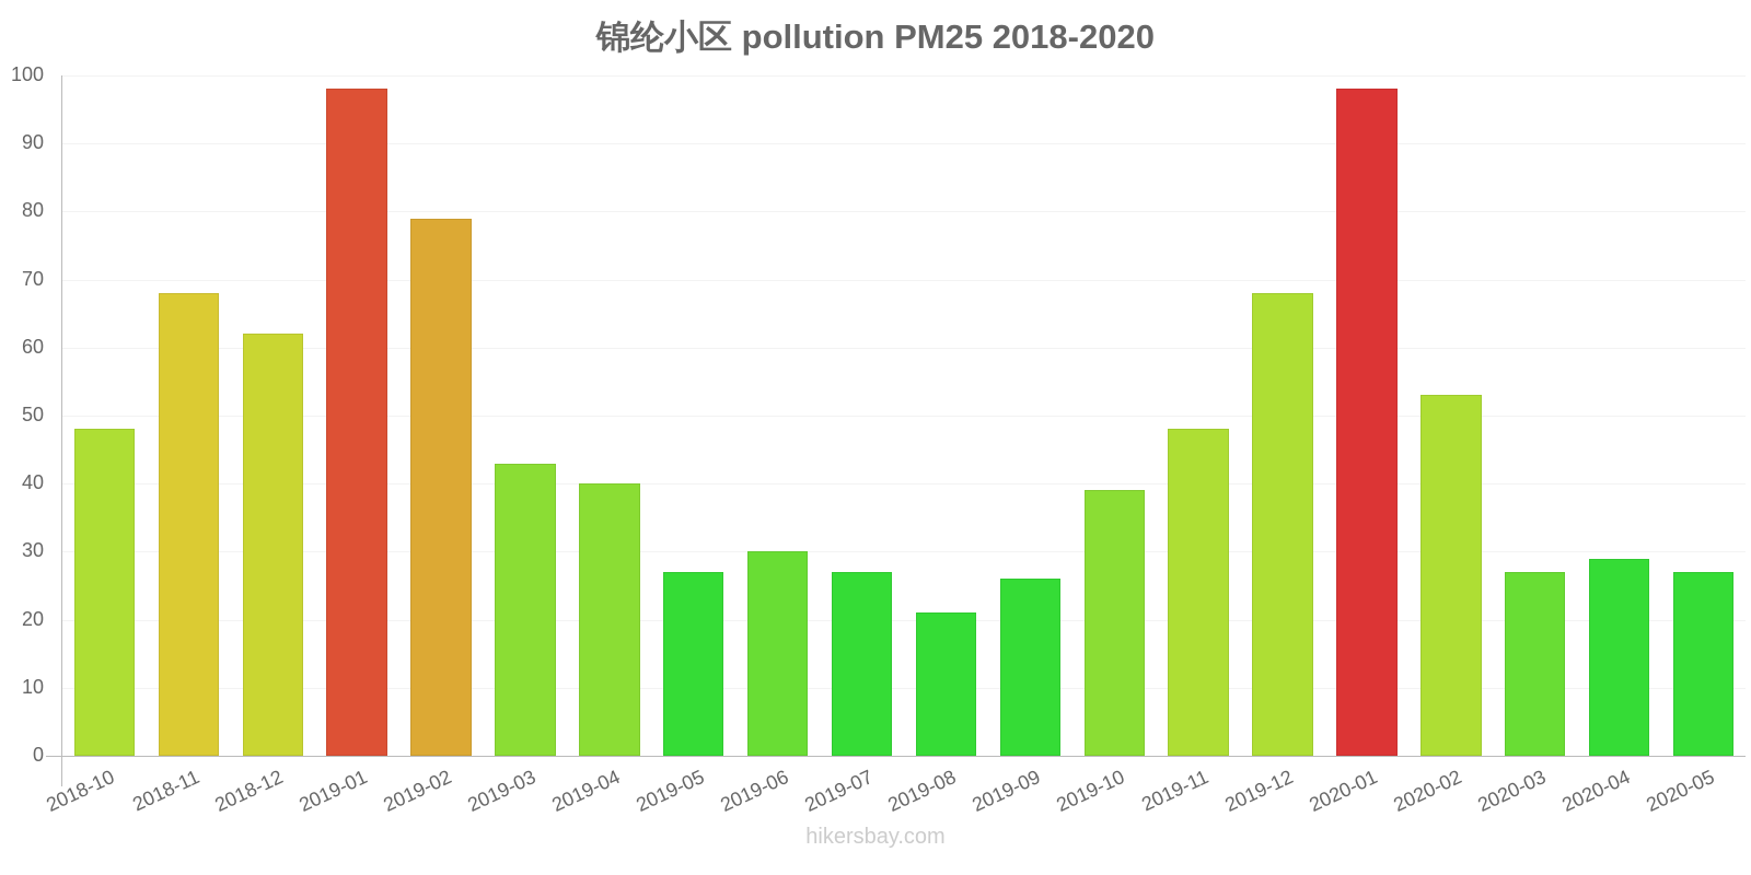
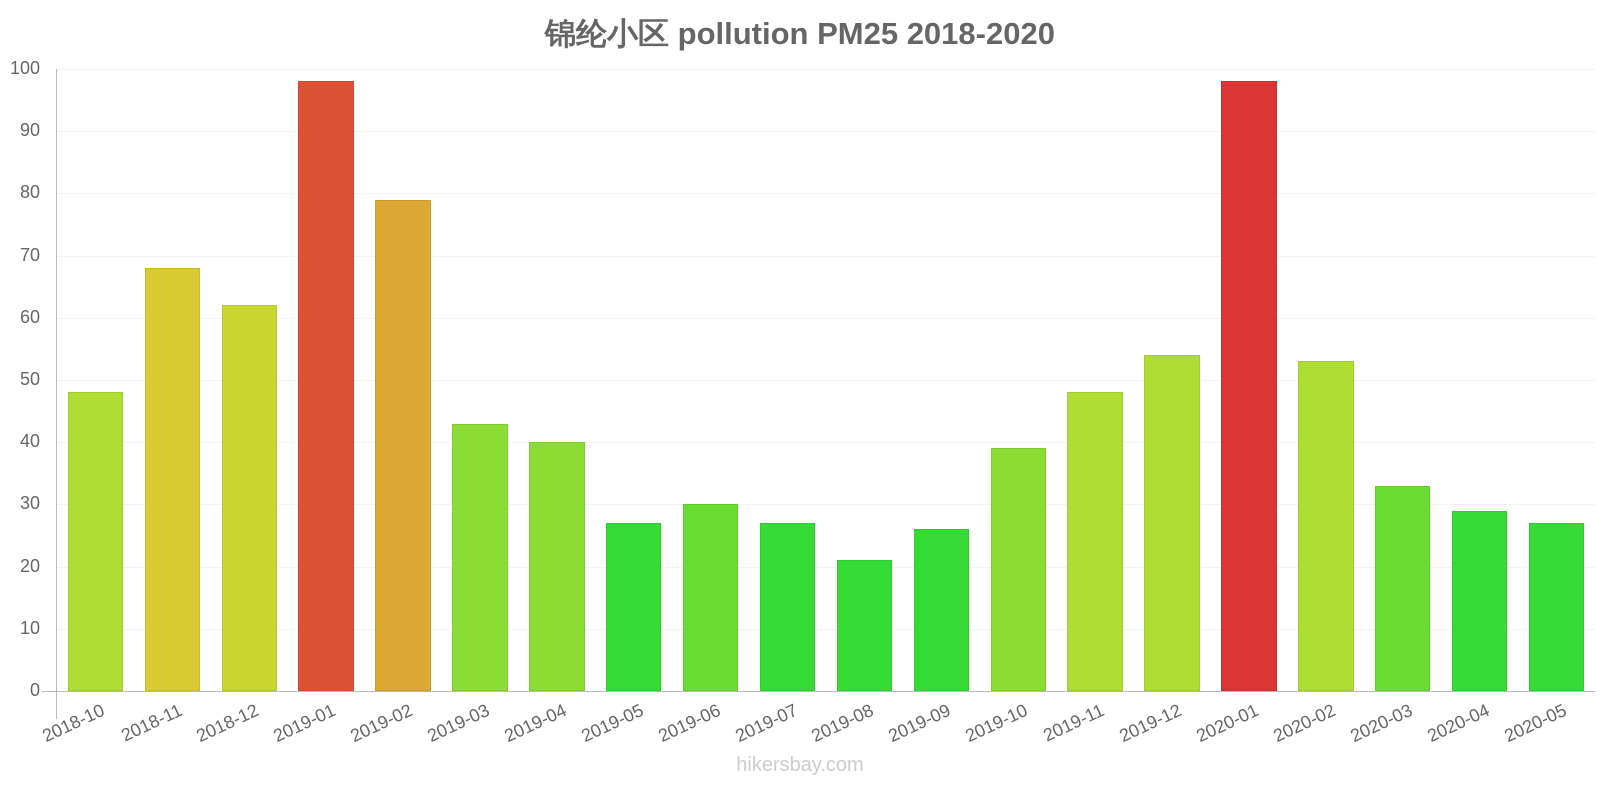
2019-12: 68 -> 54
2020-03: 27 -> 33
